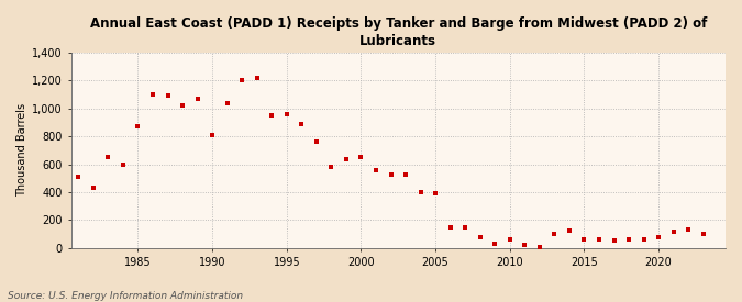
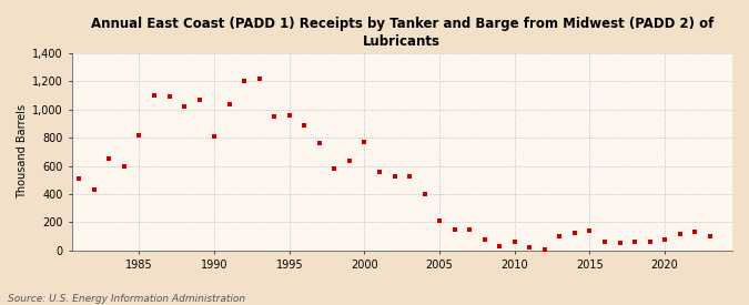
1985: 870 -> 820
2000: 650 -> 770
2005: 390 -> 210
2015: 60 -> 140
